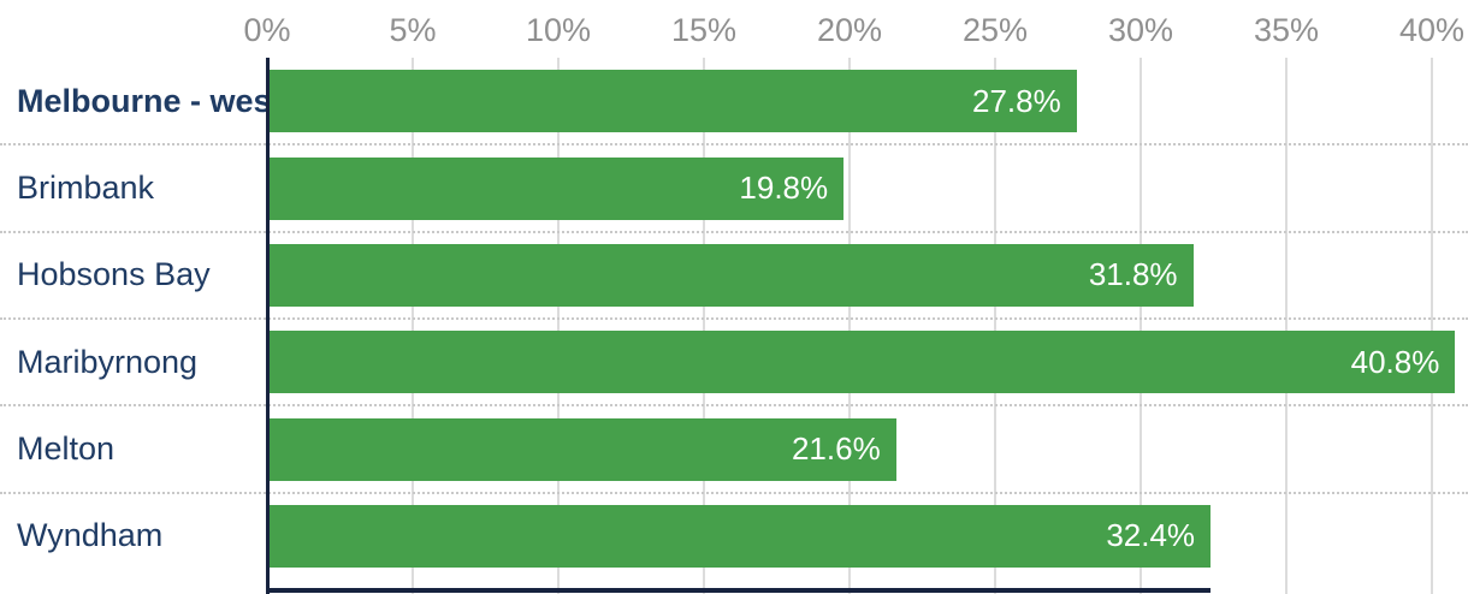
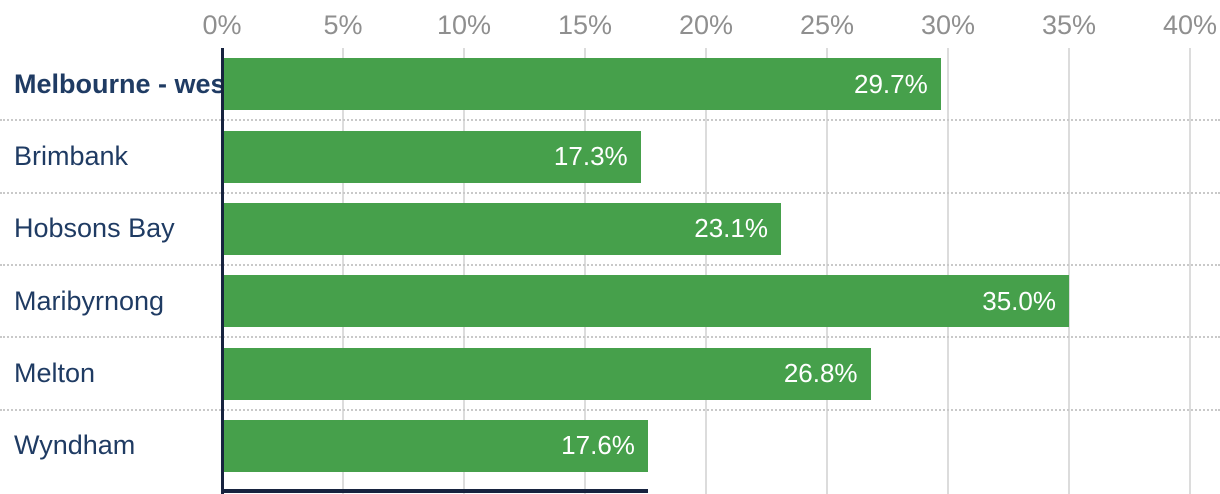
Melbourne - west: 27.8% -> 29.7%
Brimbank: 19.8% -> 17.3%
Hobsons Bay: 31.8% -> 23.1%
Maribyrnong: 40.8% -> 35.0%
Melton: 21.6% -> 26.8%
Wyndham: 32.4% -> 17.6%
